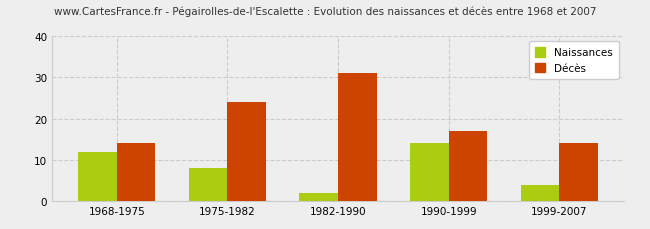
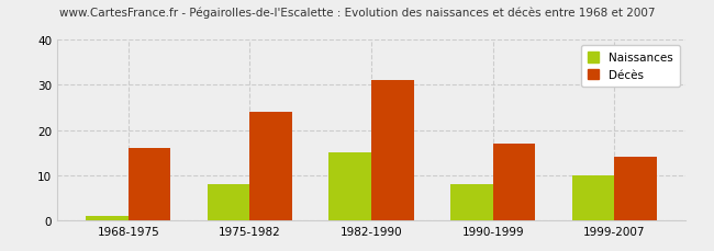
Naissances/1968-1975: 12 -> 1
Décès/1968-1975: 14 -> 16
Naissances/1982-1990: 2 -> 15
Naissances/1990-1999: 14 -> 8
Naissances/1999-2007: 4 -> 10
